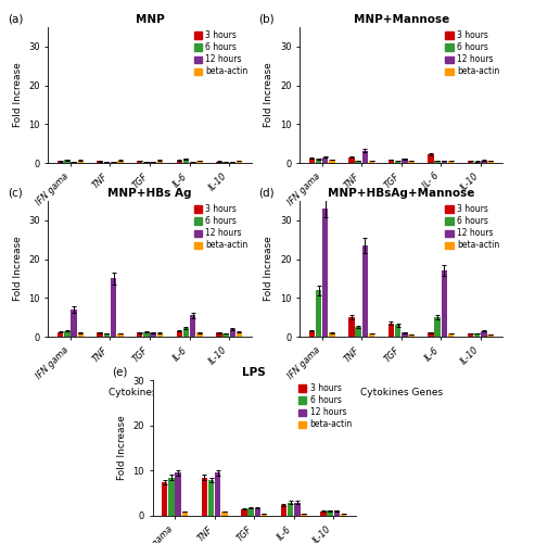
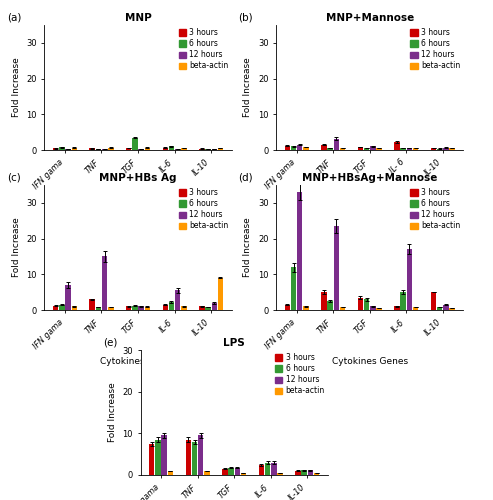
MNP/6 hours/TGF: 0.3 -> 3.5
MNP+HBs Ag/3 hours/TNF: 1.0 -> 3.0
MNP+HBs Ag/beta-actin/IL-10: 1.2 -> 9.0
MNP+HBsAg+Mannose/3 hours/IL-10: 0.8 -> 5.0
